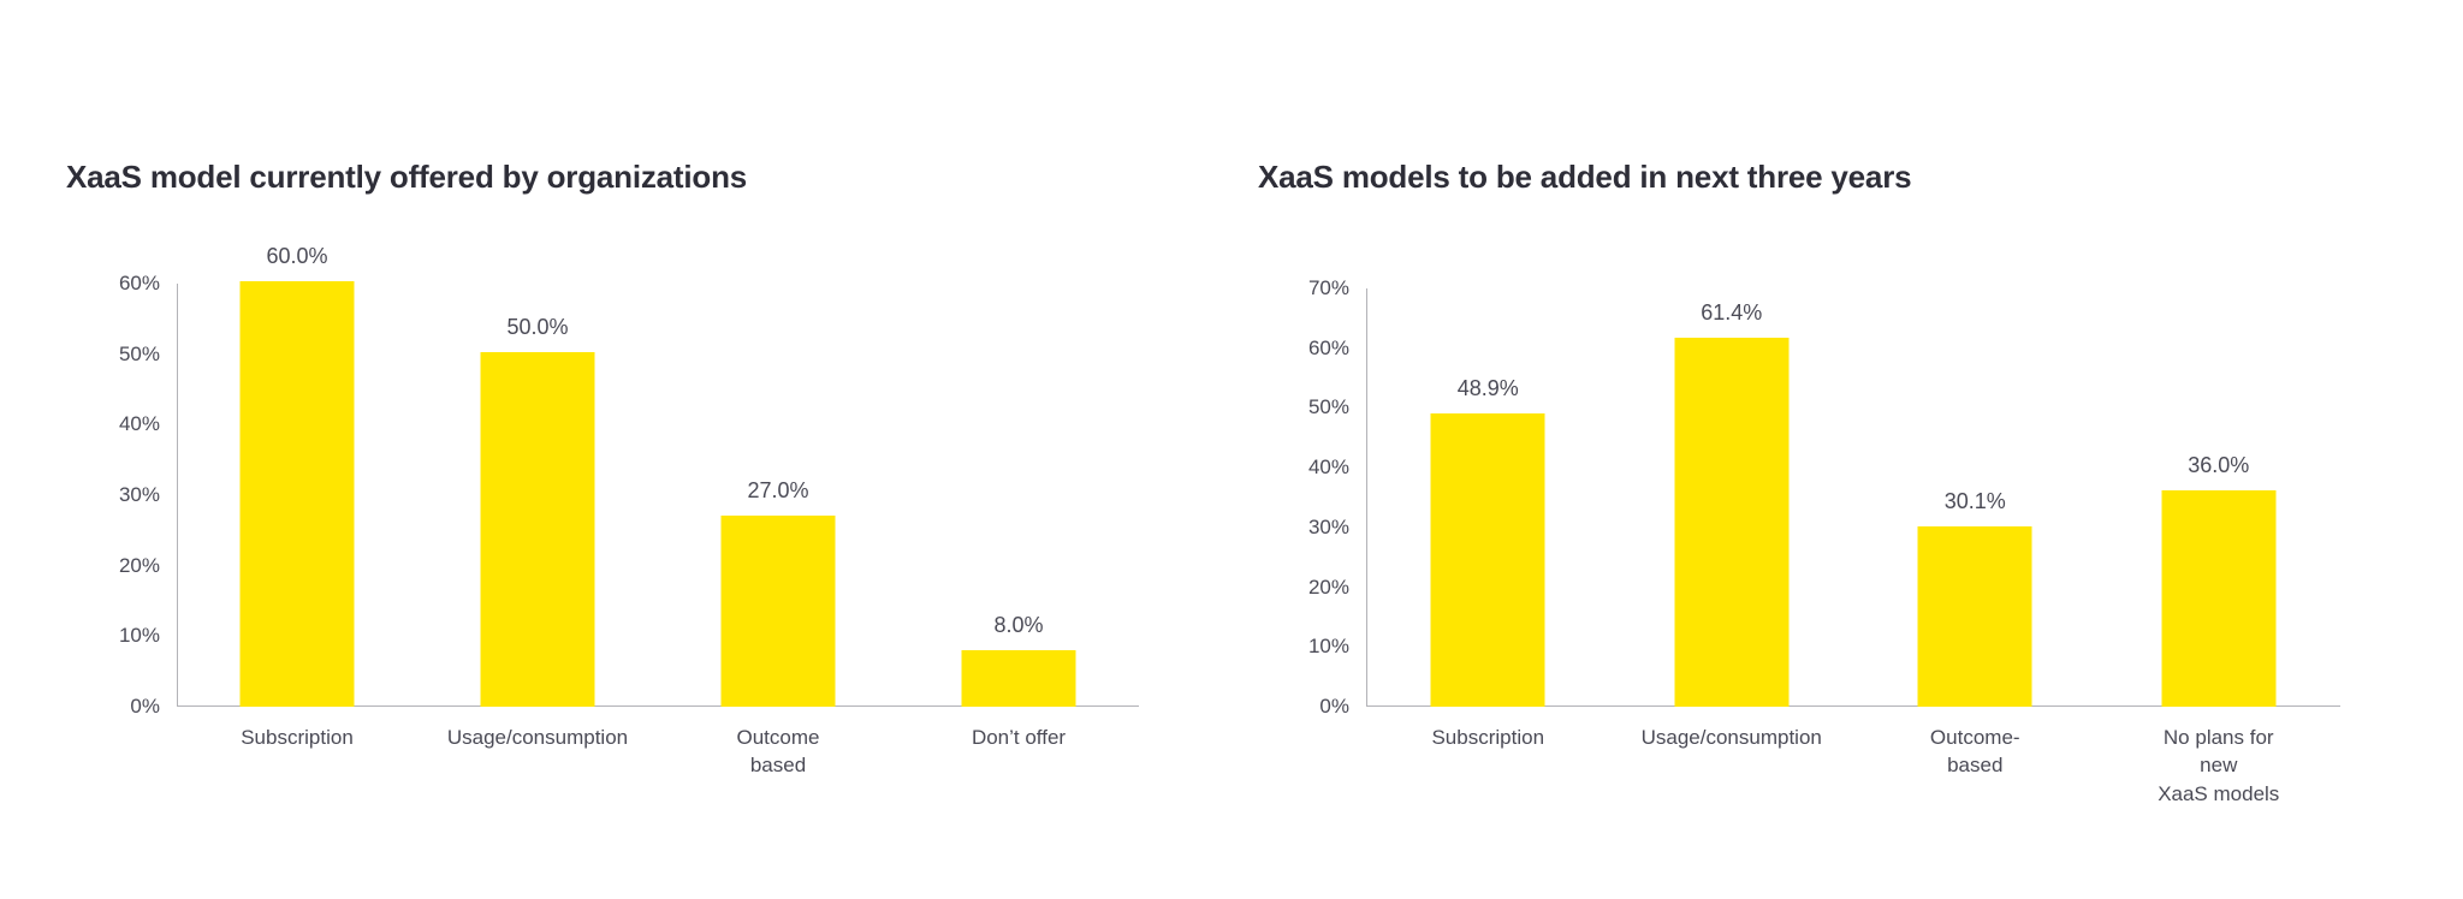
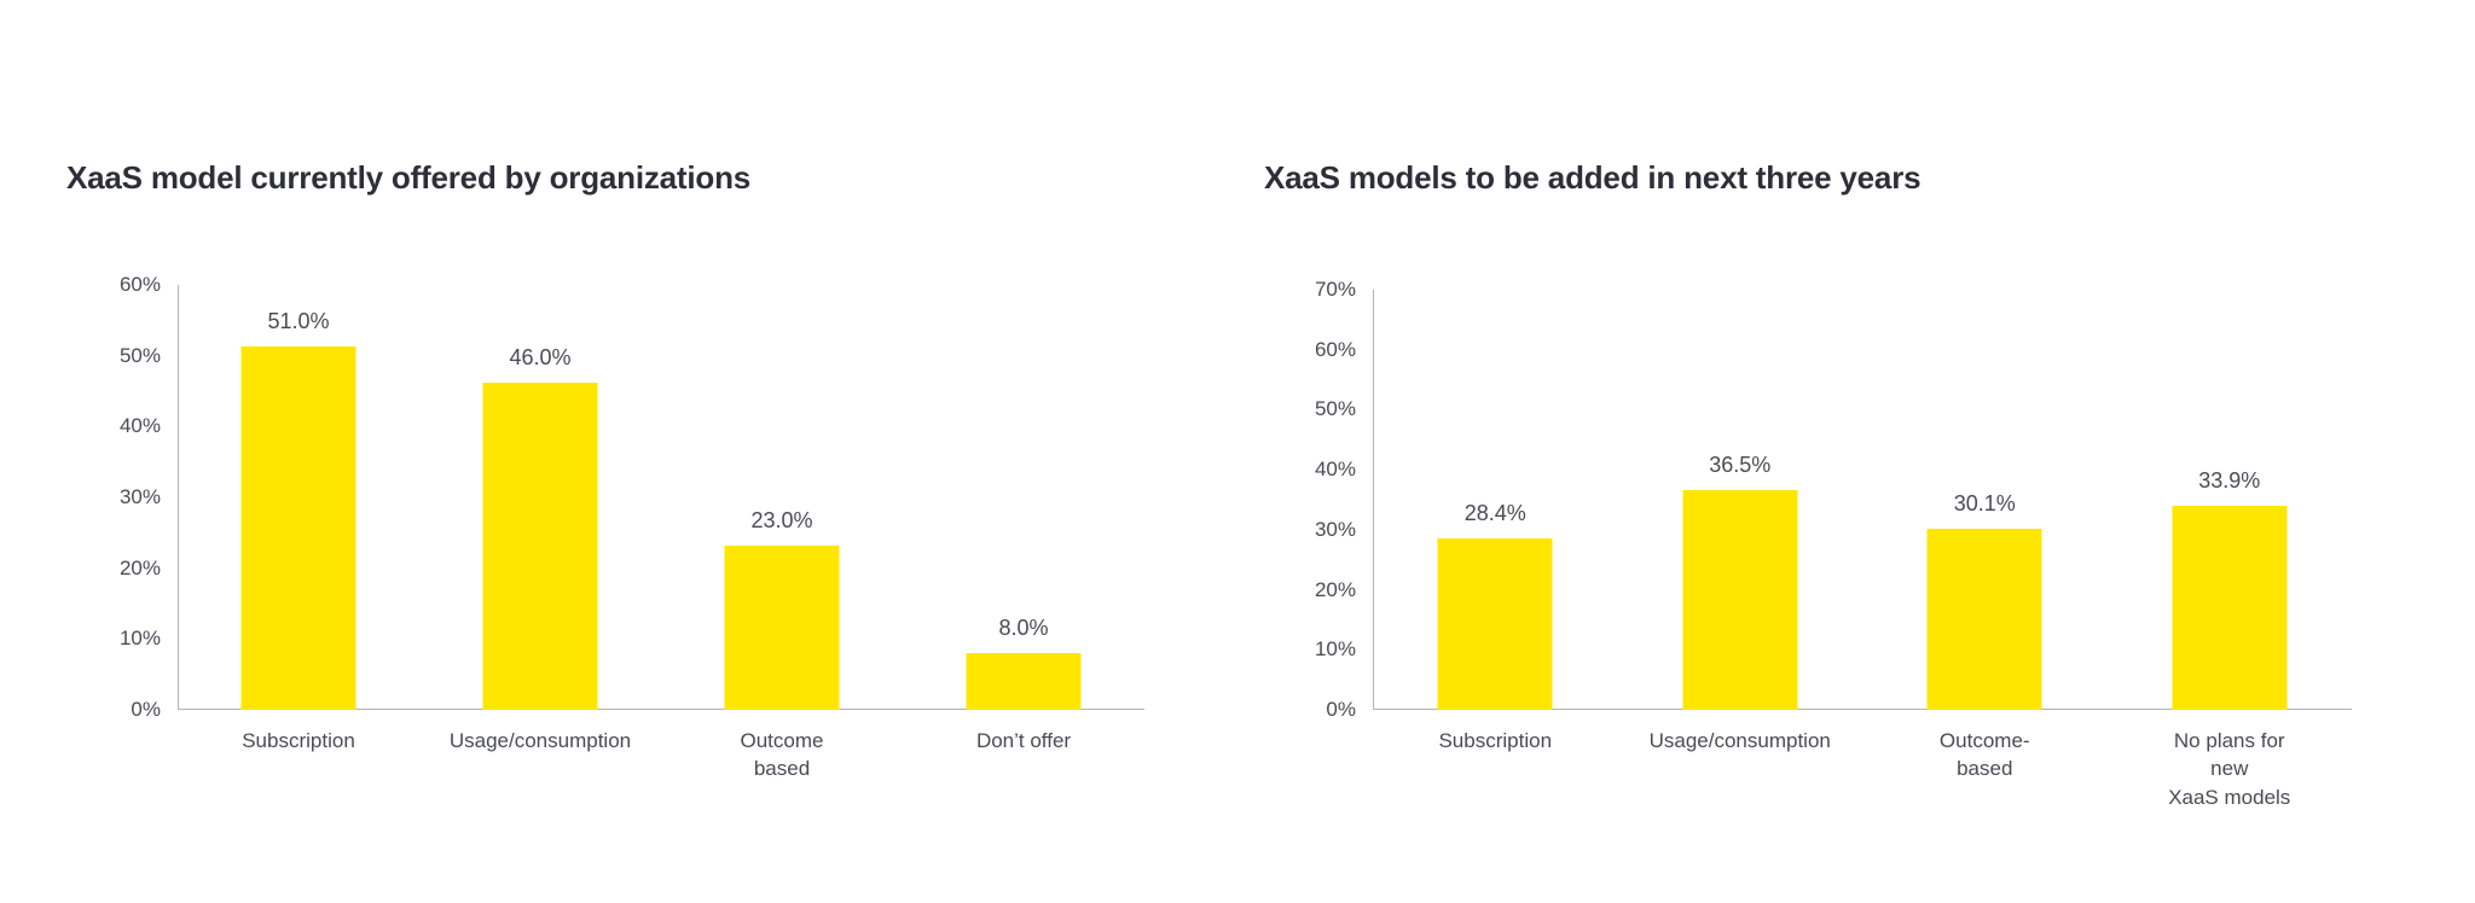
XaaS model currently offered by organizations/Subscription: 60.0% -> 51.0%
XaaS model currently offered by organizations/Usage/consumption: 50.0% -> 46.0%
XaaS model currently offered by organizations/Outcome based: 27.0% -> 23.0%
XaaS models to be added in next three years/Subscription: 48.9% -> 28.4%
XaaS models to be added in next three years/Usage/consumption: 61.4% -> 36.5%
XaaS models to be added in next three years/No plans for new XaaS models: 36.0% -> 33.9%
